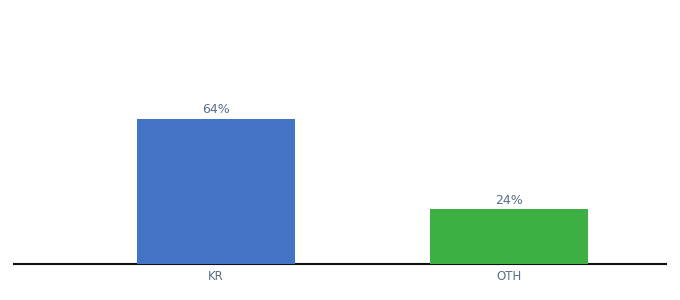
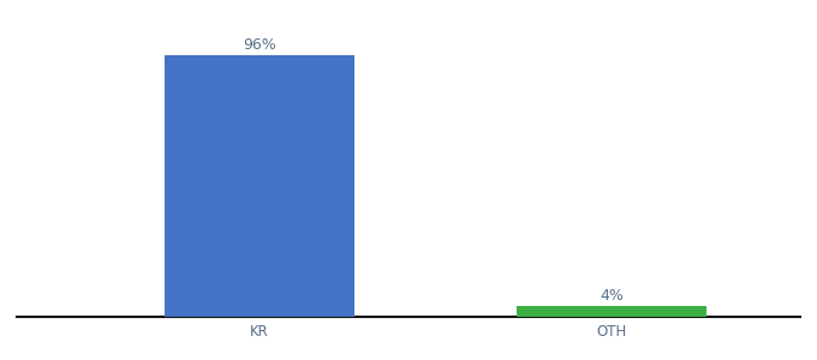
KR: 64% -> 96%
OTH: 24% -> 4%
